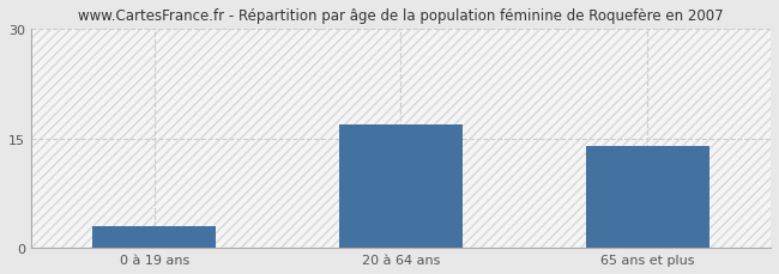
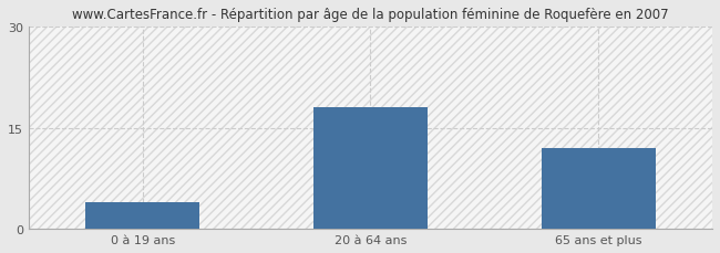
0 à 19 ans: 3 -> 4
20 à 64 ans: 17 -> 18
65 ans et plus: 14 -> 12
